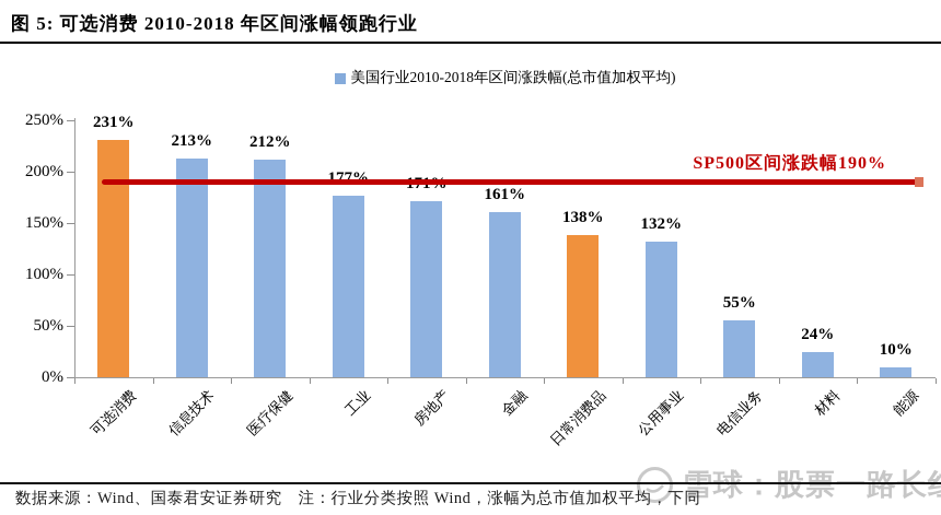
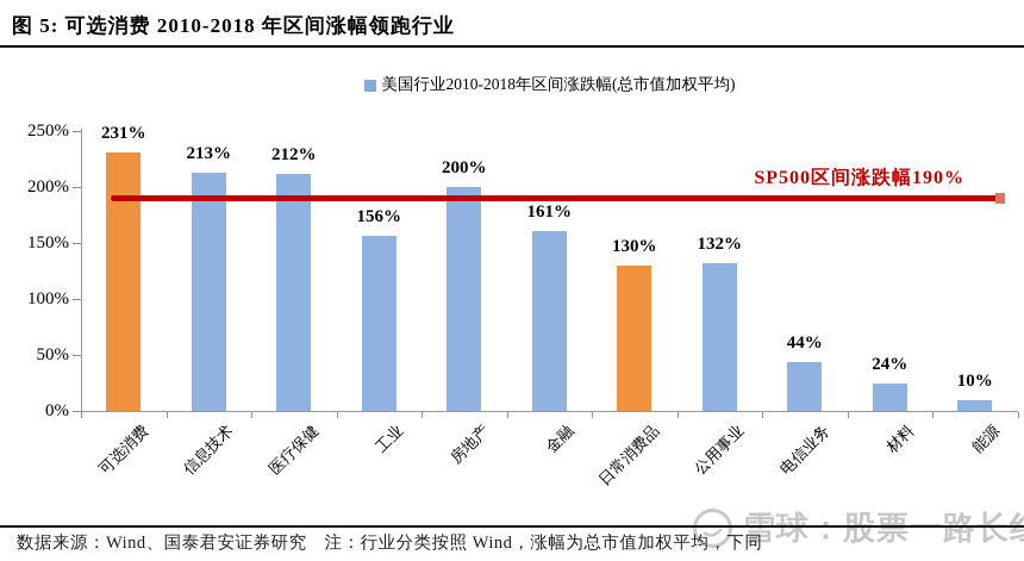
工业: 177% -> 156%
房地产: 171% -> 200%
日常消费品: 138% -> 130%
电信业务: 55% -> 44%
